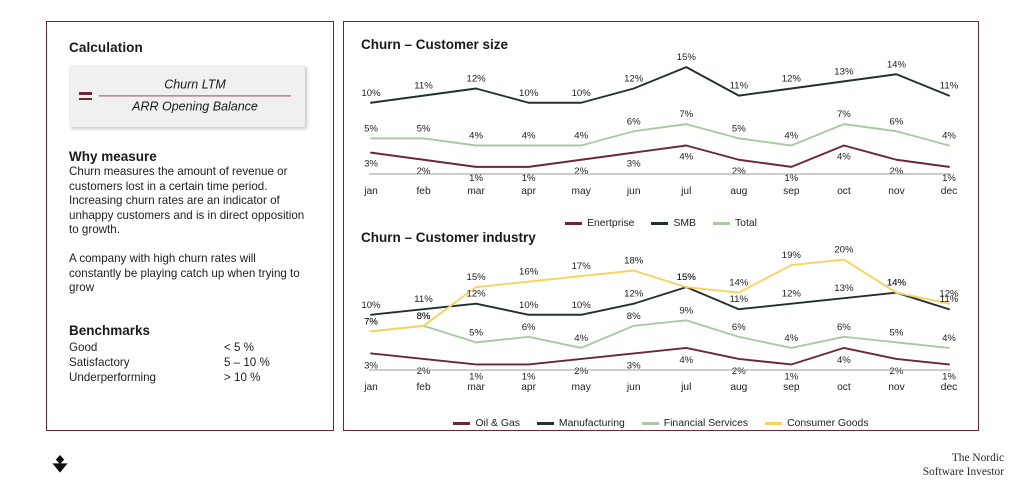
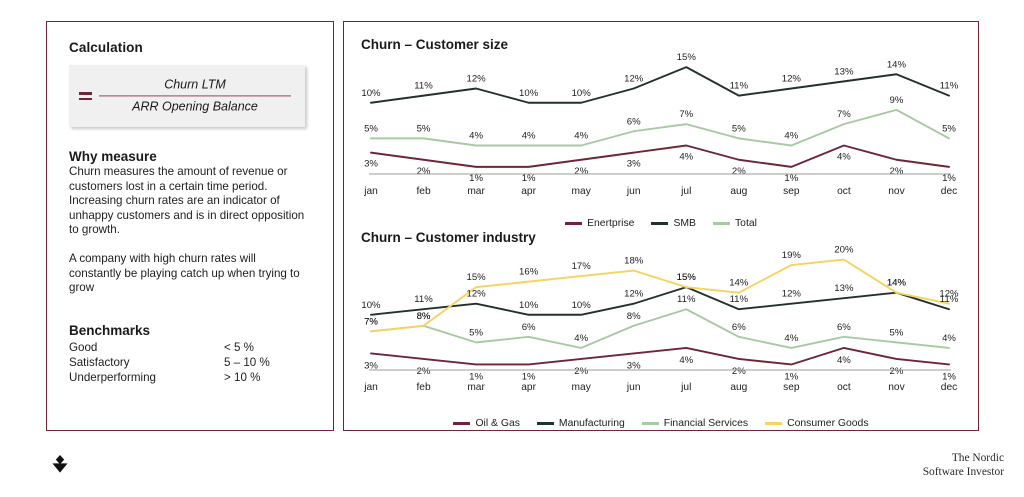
Churn – Customer size/Total/nov: 6% -> 9%
Churn – Customer size/Total/dec: 4% -> 5%
Churn – Customer industry/Financial Services/jul: 9% -> 11%
